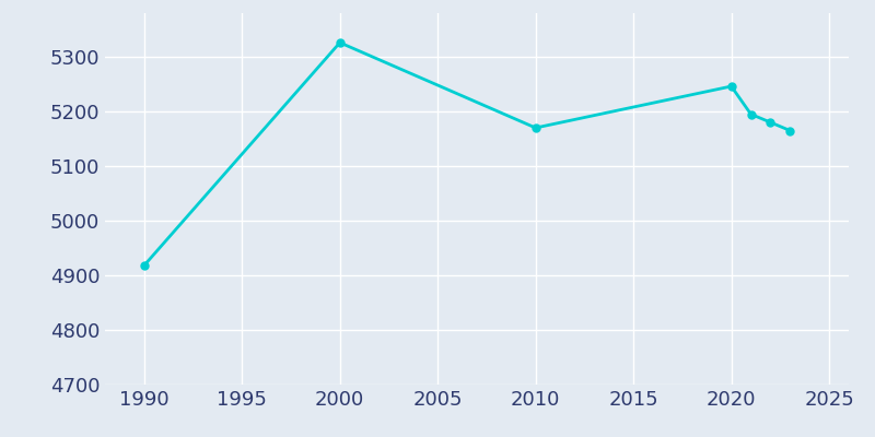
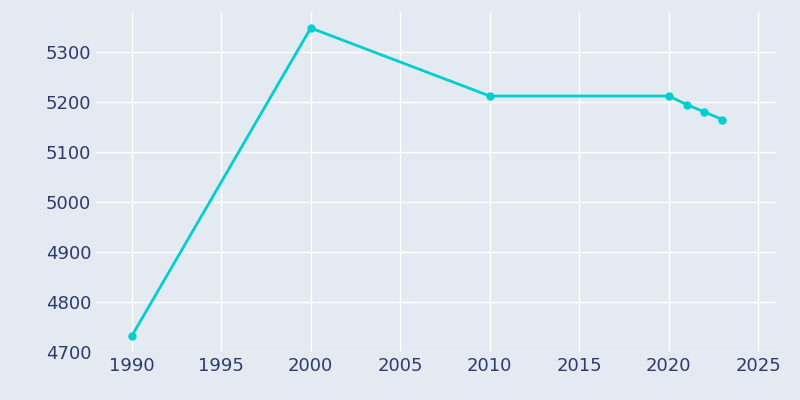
1990: 4918 -> 4732
2000: 5326 -> 5348
2010: 5170 -> 5212
2020: 5246 -> 5212
